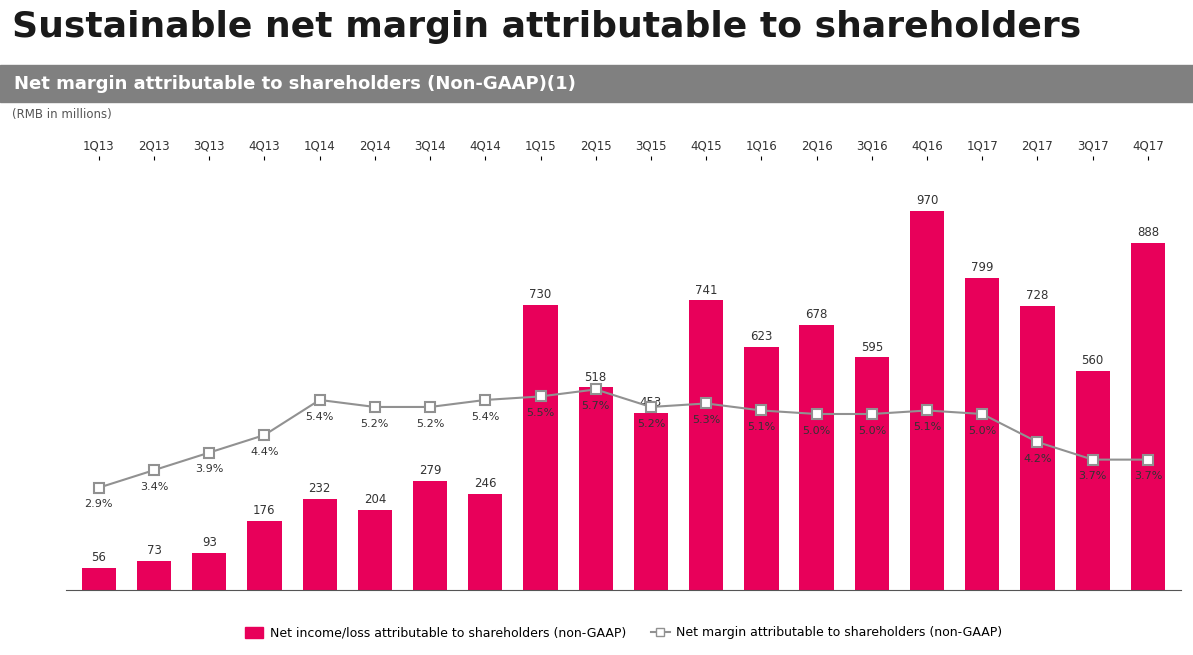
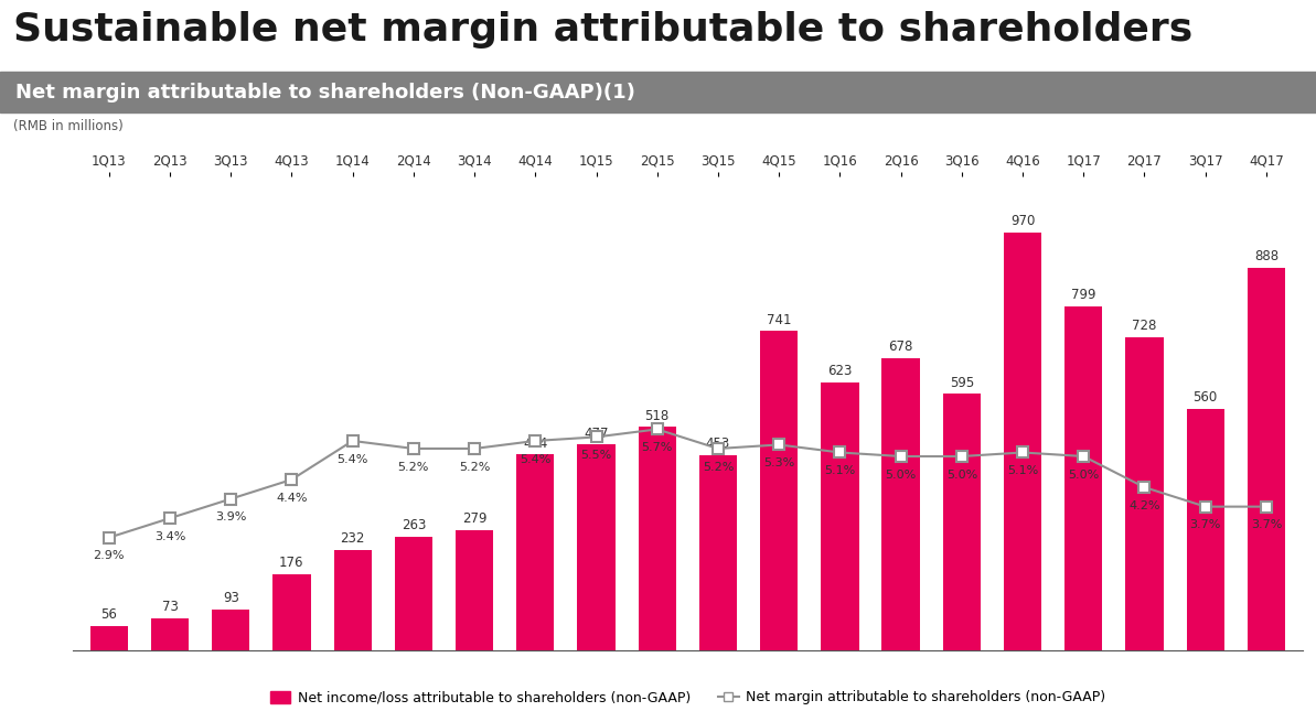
Net income/loss attributable to shareholders (non-GAAP)/2Q14: 204 -> 263
Net income/loss attributable to shareholders (non-GAAP)/4Q14: 246 -> 454
Net income/loss attributable to shareholders (non-GAAP)/1Q15: 730 -> 477
